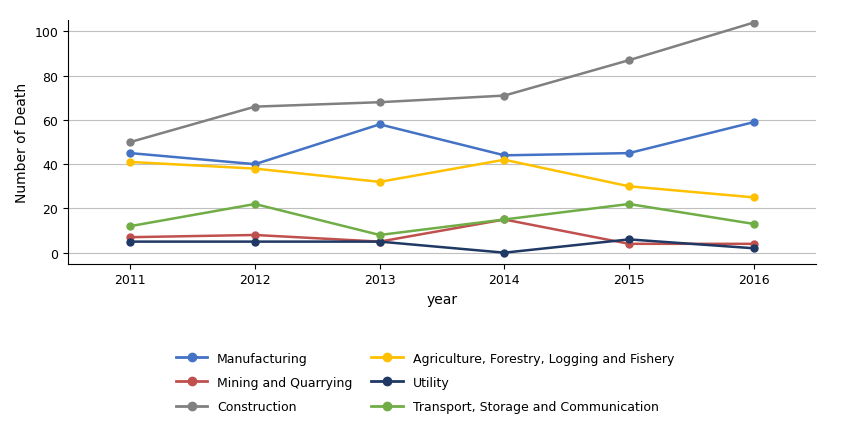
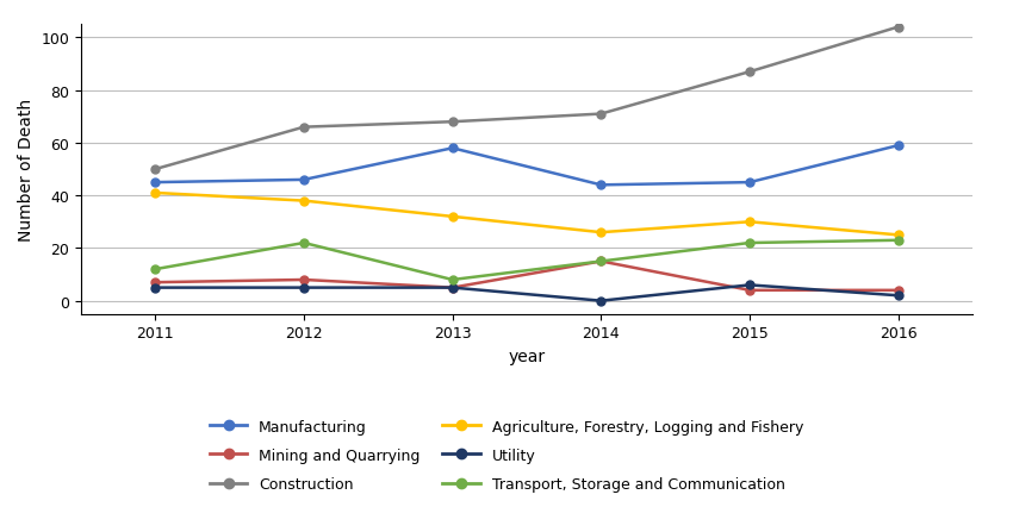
Manufacturing/2012: 40 -> 46
Agriculture, Forestry, Logging and Fishery/2014: 42 -> 26
Transport, Storage and Communication/2016: 13 -> 23
